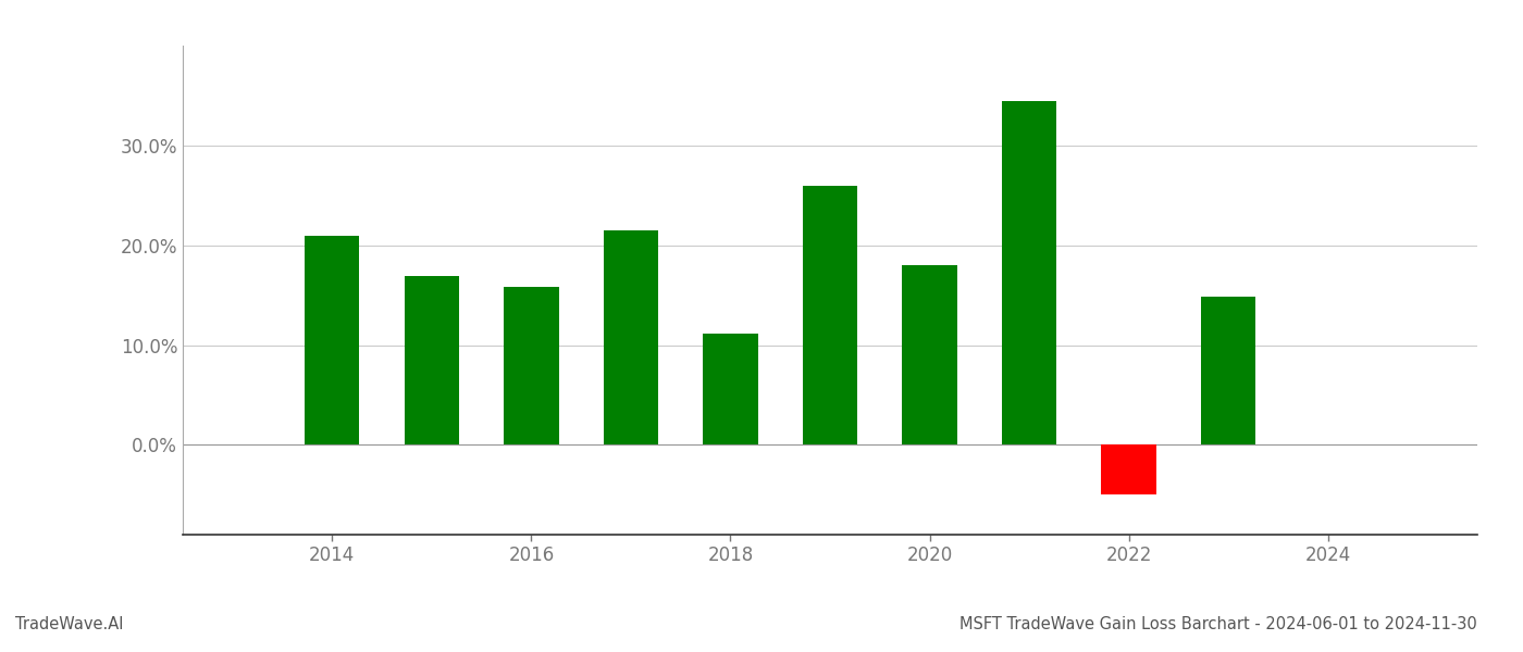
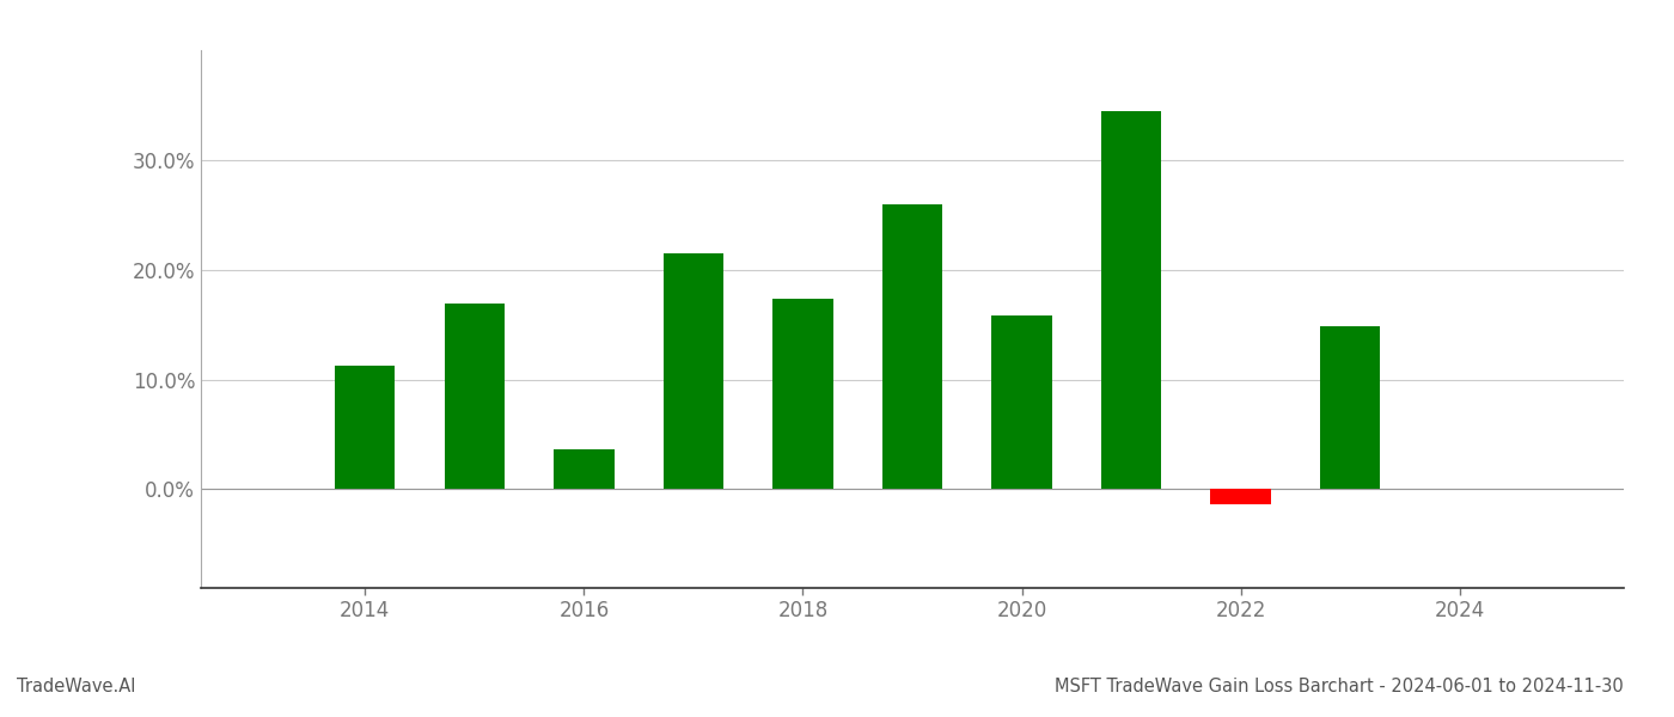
2014: 20.9% -> 11.2%
2016: 15.8% -> 3.6%
2018: 11.1% -> 17.4%
2020: 18.0% -> 15.8%
2022: -5.0% -> -1.4%
